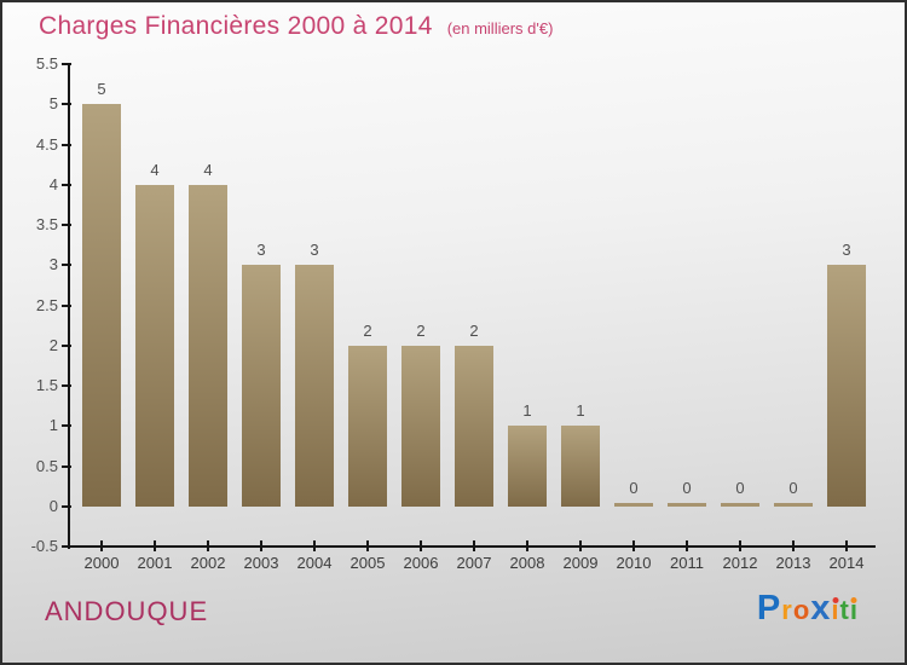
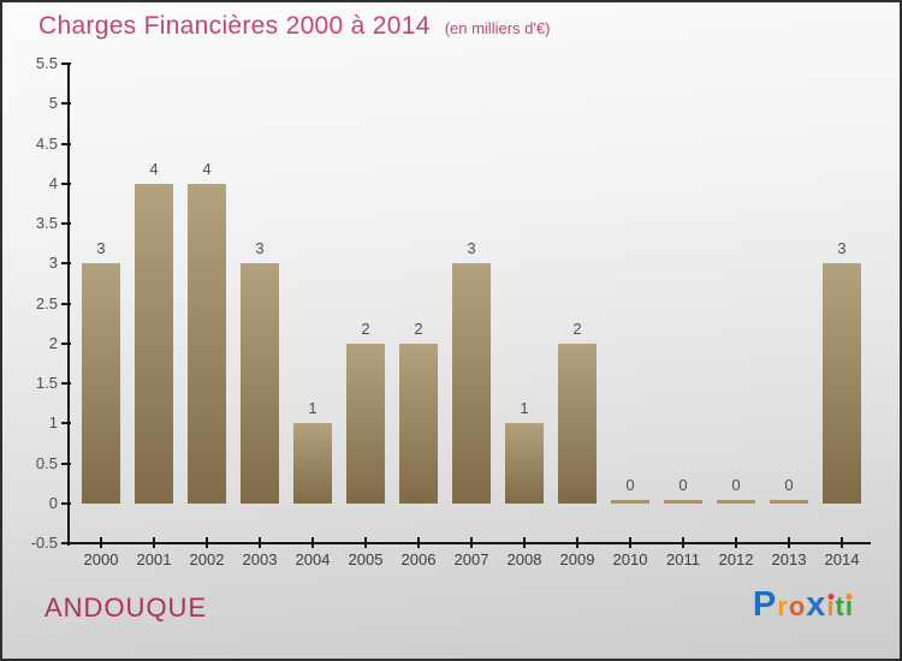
2000: 5 -> 3
2004: 3 -> 1
2007: 2 -> 3
2009: 1 -> 2
